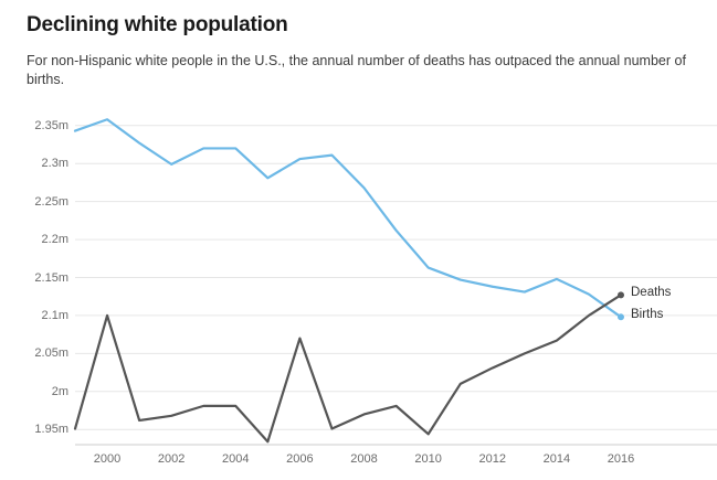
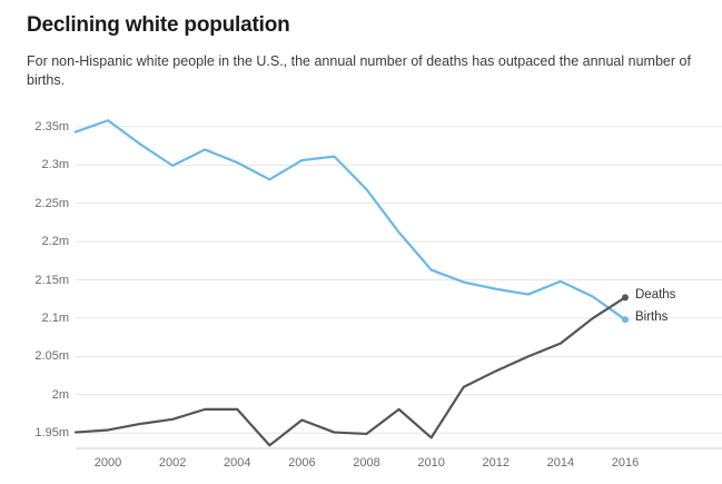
Deaths/2000: 2.10m -> 1.95m
Births/2004: 2.32m -> 2.30m
Deaths/2006: 2.07m -> 1.97m
Deaths/2008: 1.97m -> 1.95m
